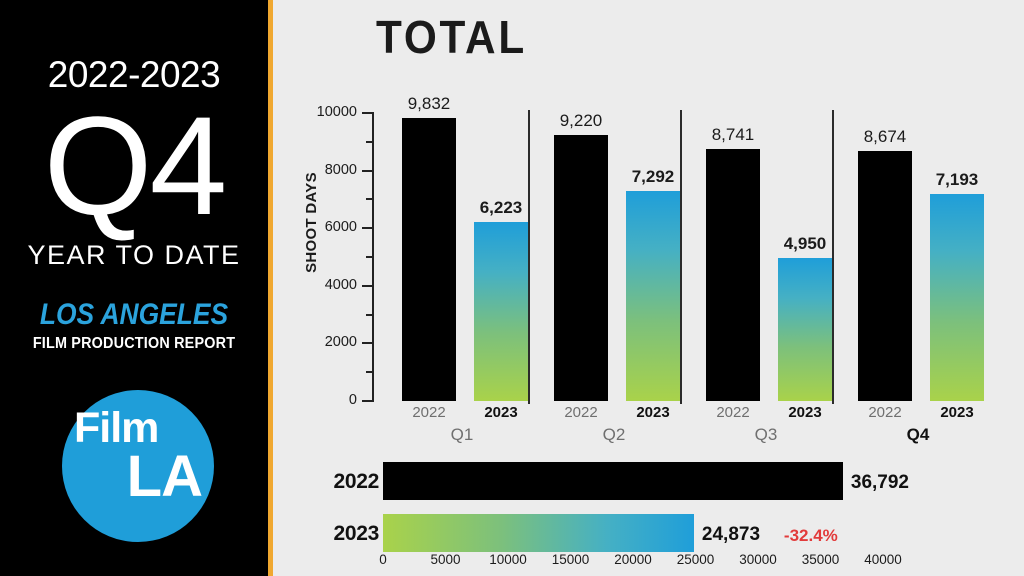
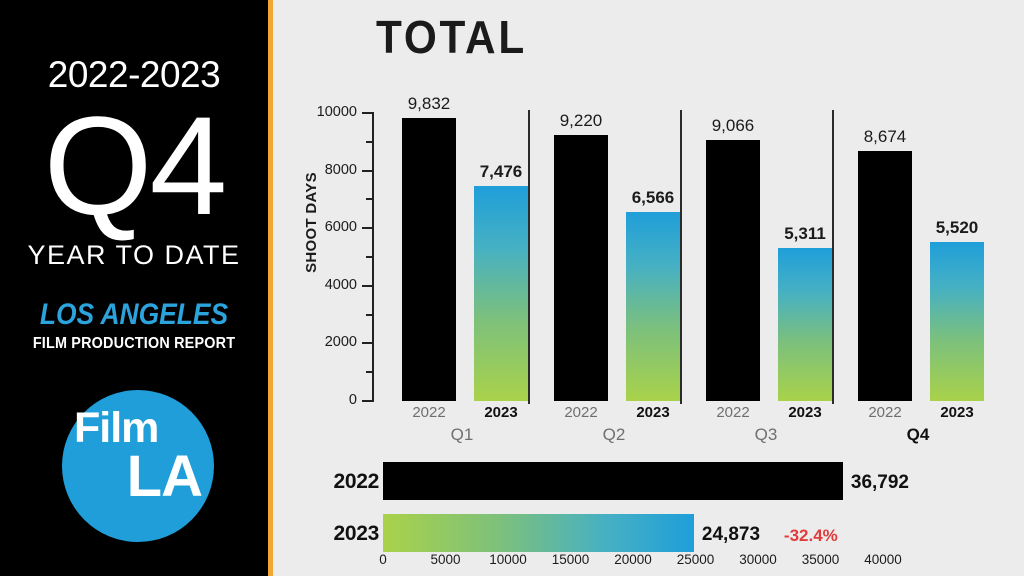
2023/Q1: 6,223 -> 7,476
2023/Q2: 7,292 -> 6,566
2022/Q3: 8,741 -> 9,066
2023/Q3: 4,950 -> 5,311
2023/Q4: 7,193 -> 5,520
